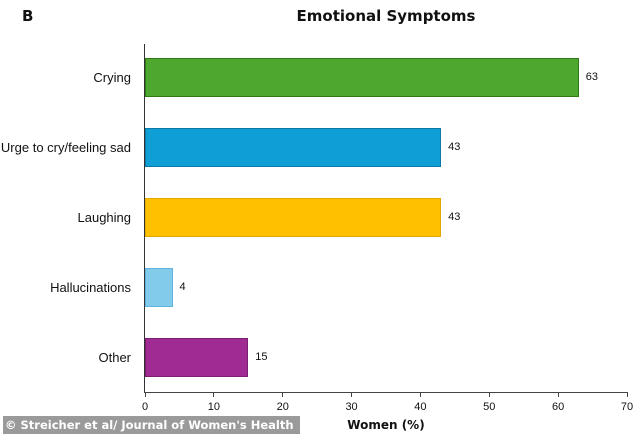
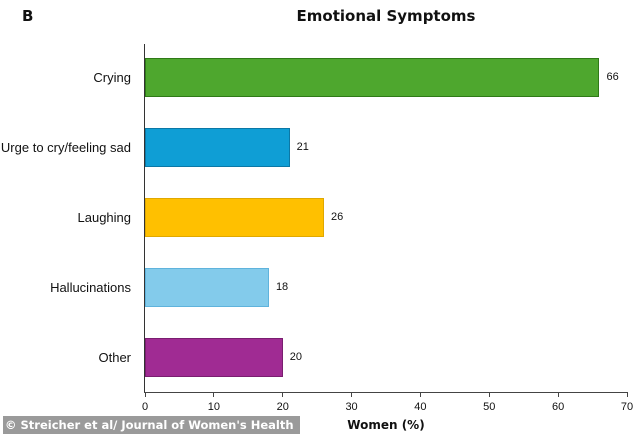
Crying: 63 -> 66
Urge to cry/feeling sad: 43 -> 21
Laughing: 43 -> 26
Hallucinations: 4 -> 18
Other: 15 -> 20
